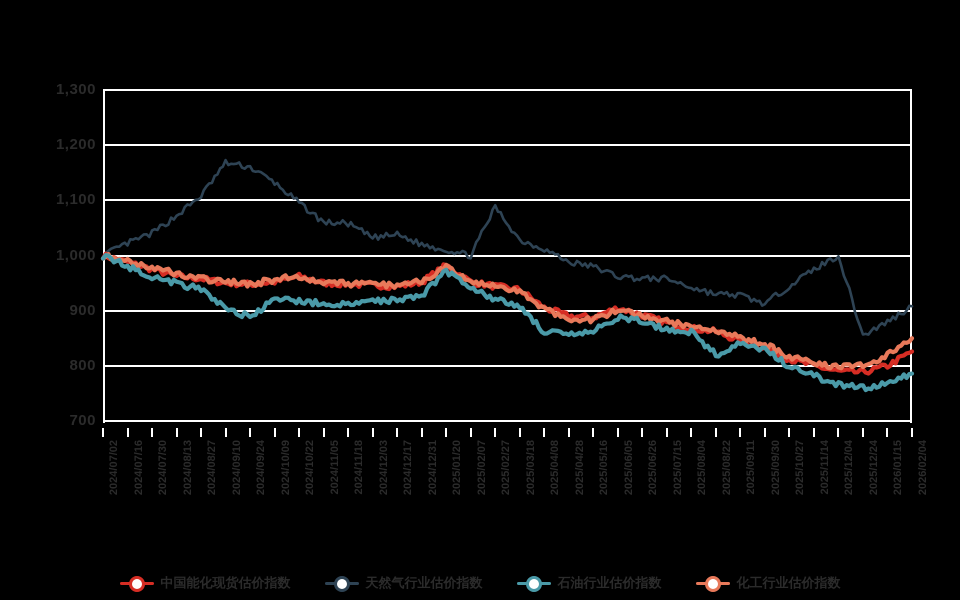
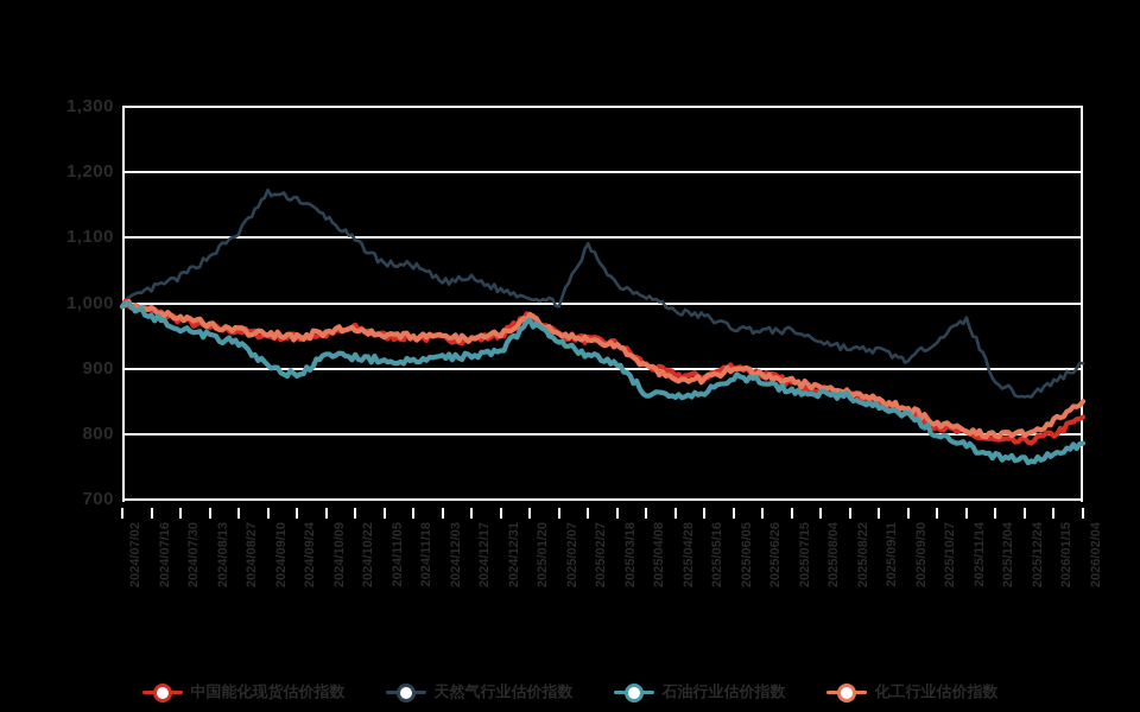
石油行业估价指数/2025/08/22: 820 -> 860
天然气行业估价指数/2025/12/04: 1000 -> 880
